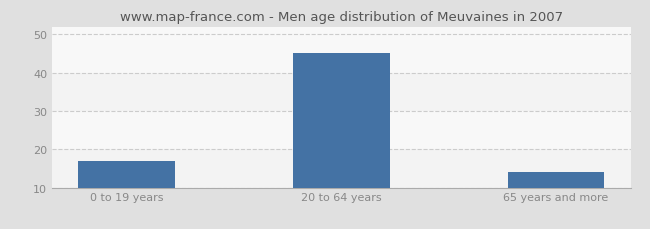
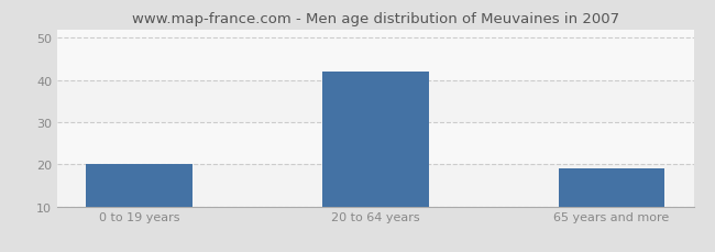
0 to 19 years: 17 -> 20
20 to 64 years: 45 -> 42
65 years and more: 14 -> 19
